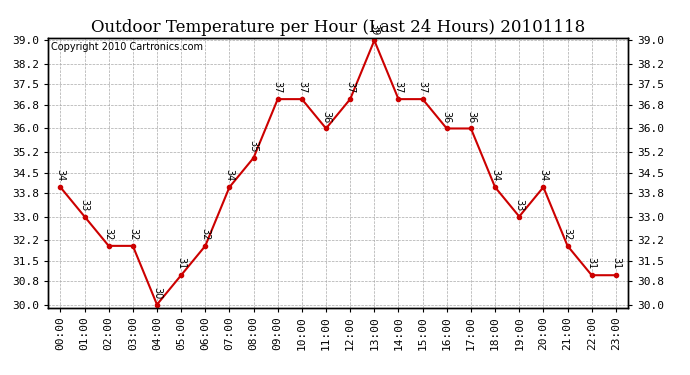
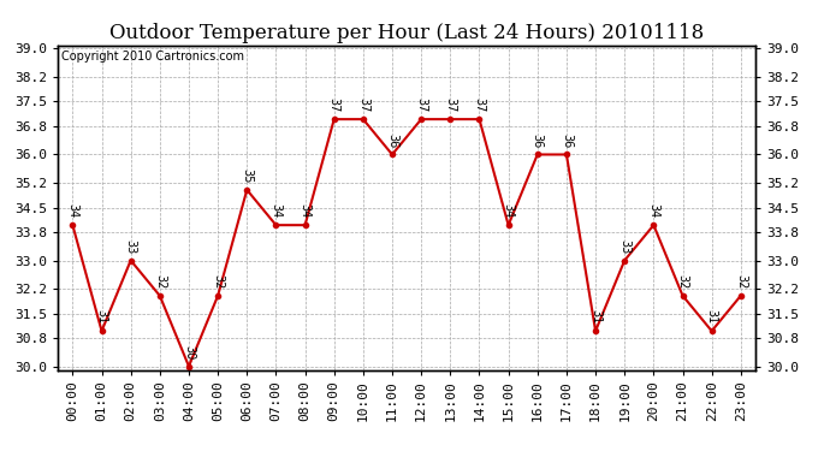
01:00: 33 -> 31
02:00: 32 -> 33
05:00: 31 -> 32
06:00: 32 -> 35
08:00: 35 -> 34
13:00: 39 -> 37
15:00: 37 -> 34
18:00: 34 -> 31
23:00: 31 -> 32
